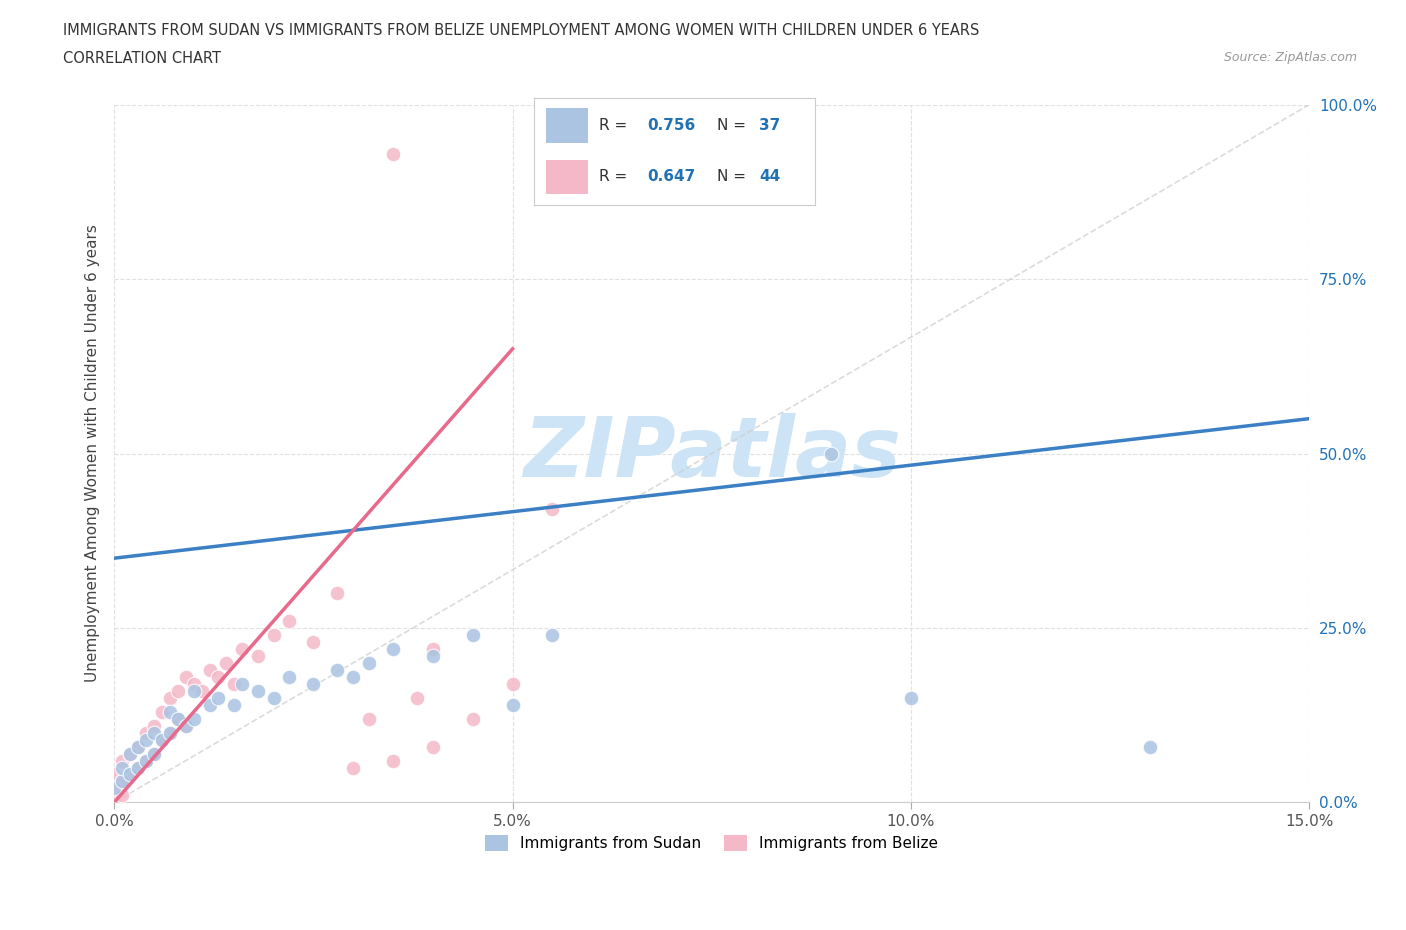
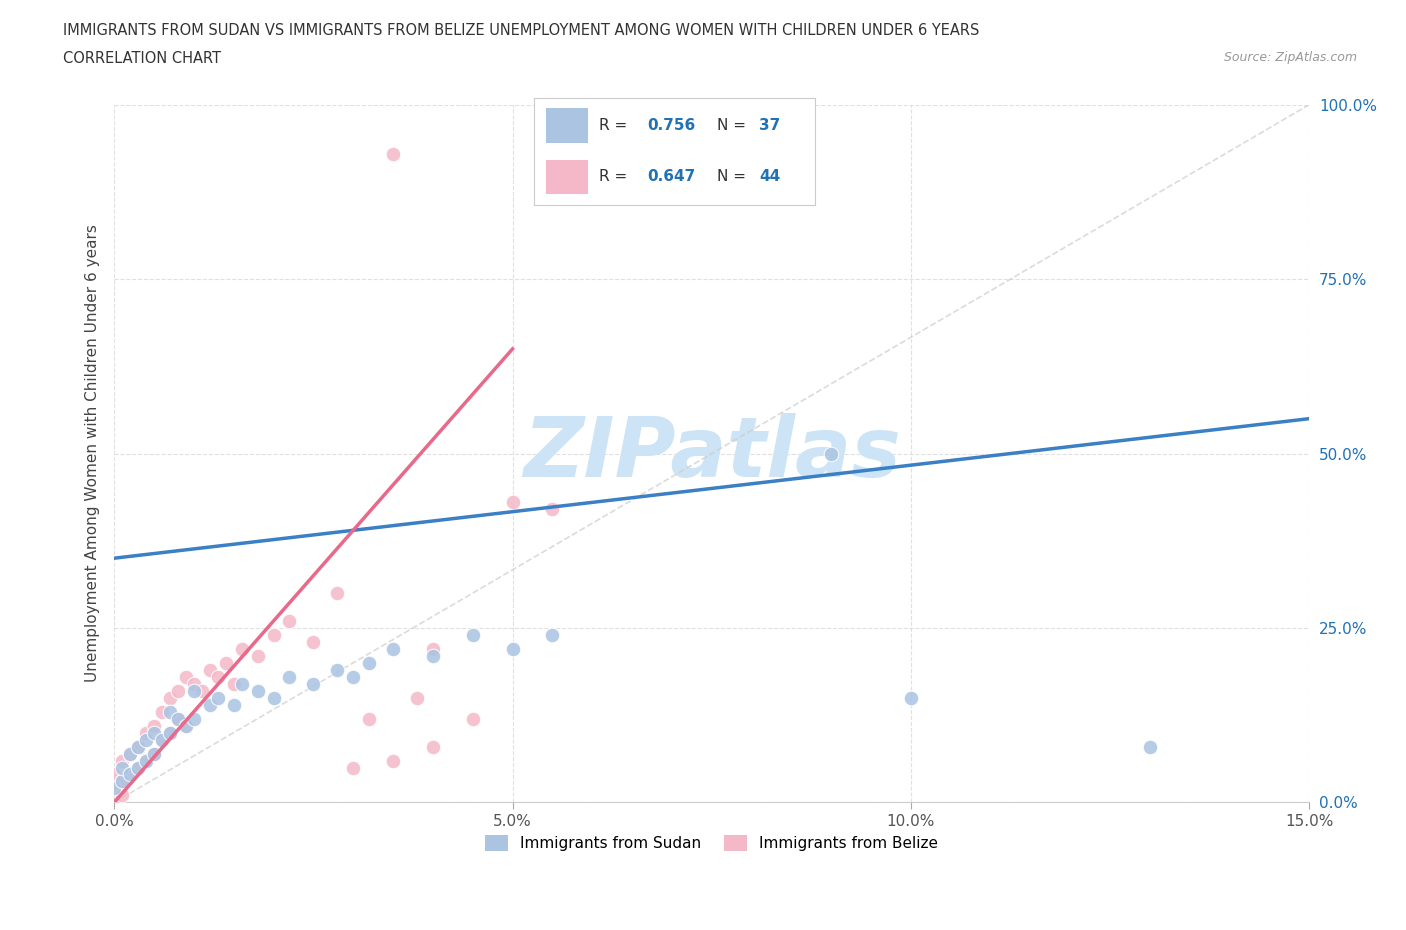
Immigrants from Sudan/5.0%: 14% -> 22%
Immigrants from Belize/5.0%: 17% -> 43%
